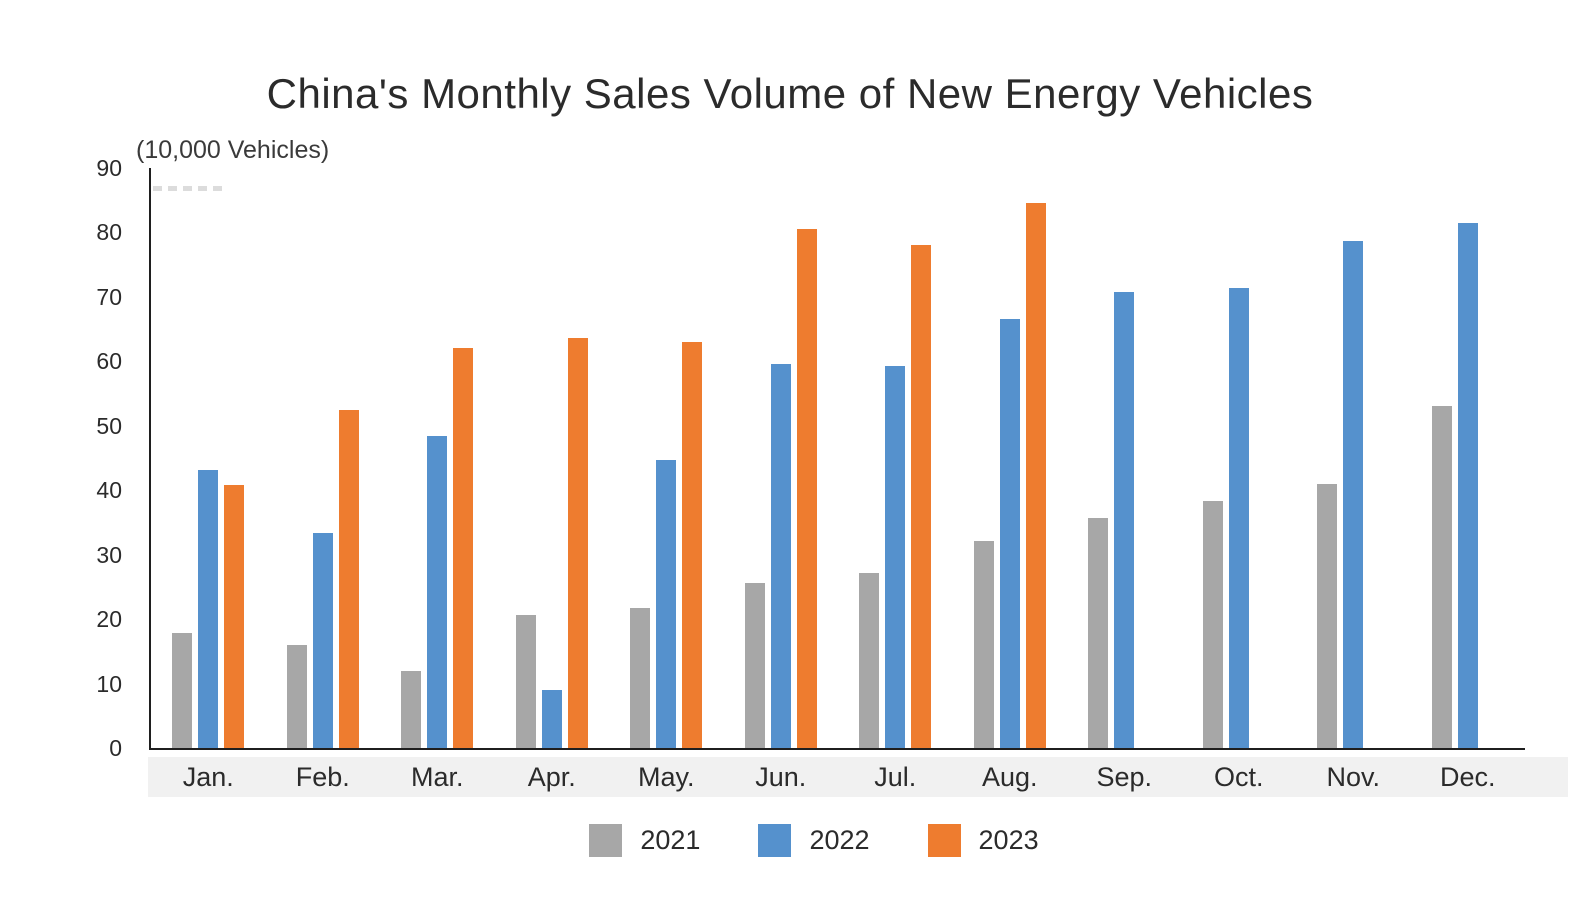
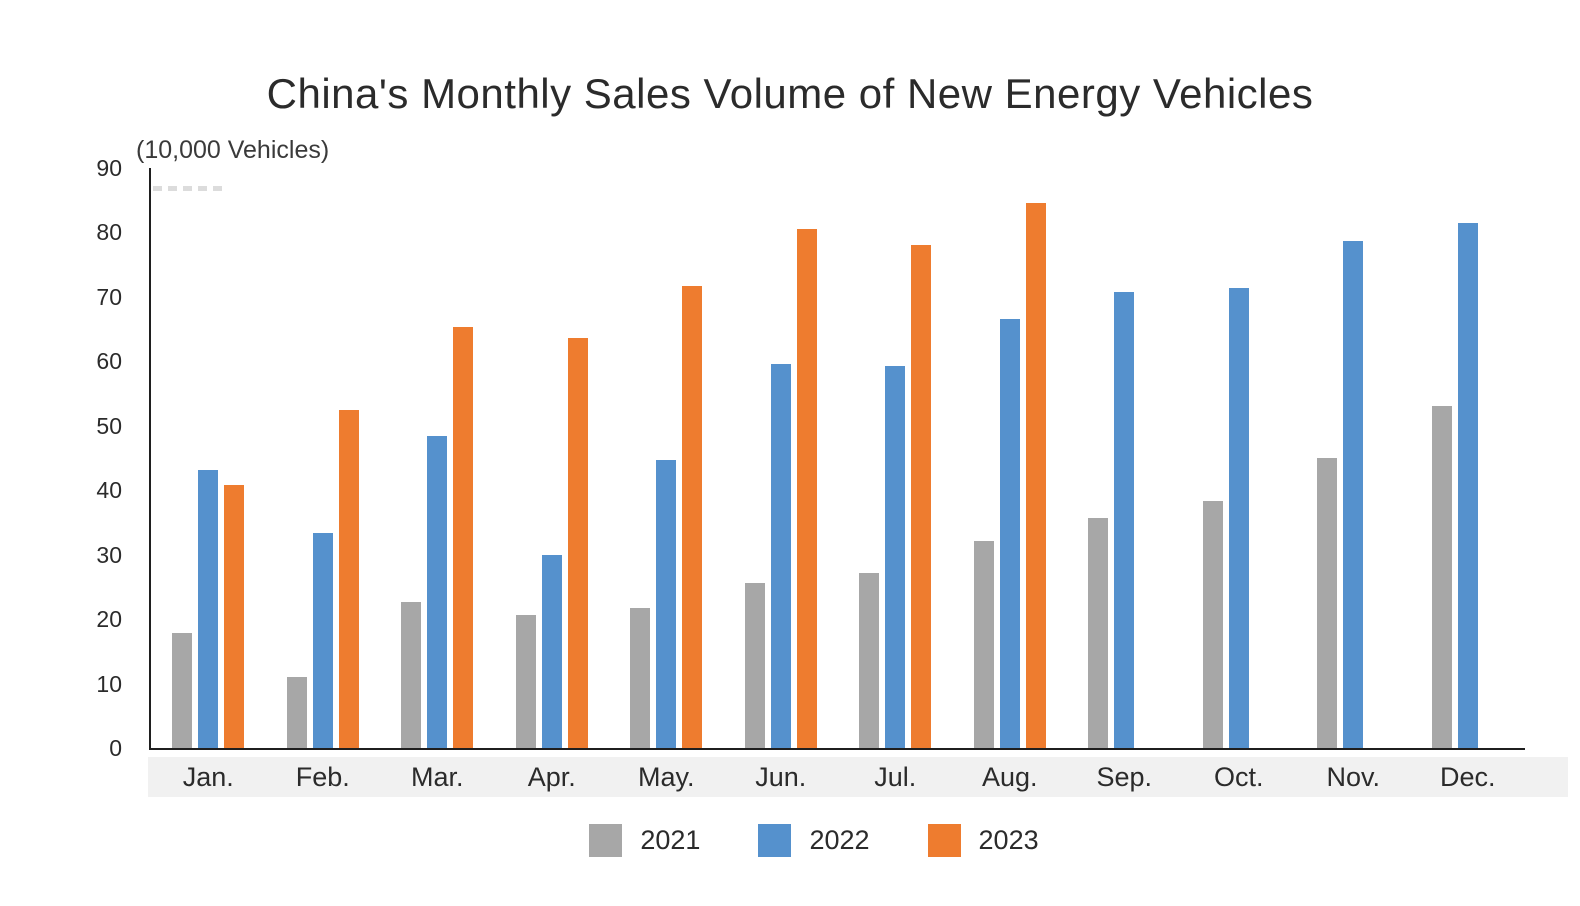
2021/Feb.: 16 -> 11
2021/Mar.: 12 -> 23
2023/Mar.: 62 -> 65
2022/Apr.: 9 -> 30
2023/May.: 63 -> 72
2021/Nov.: 41 -> 45
